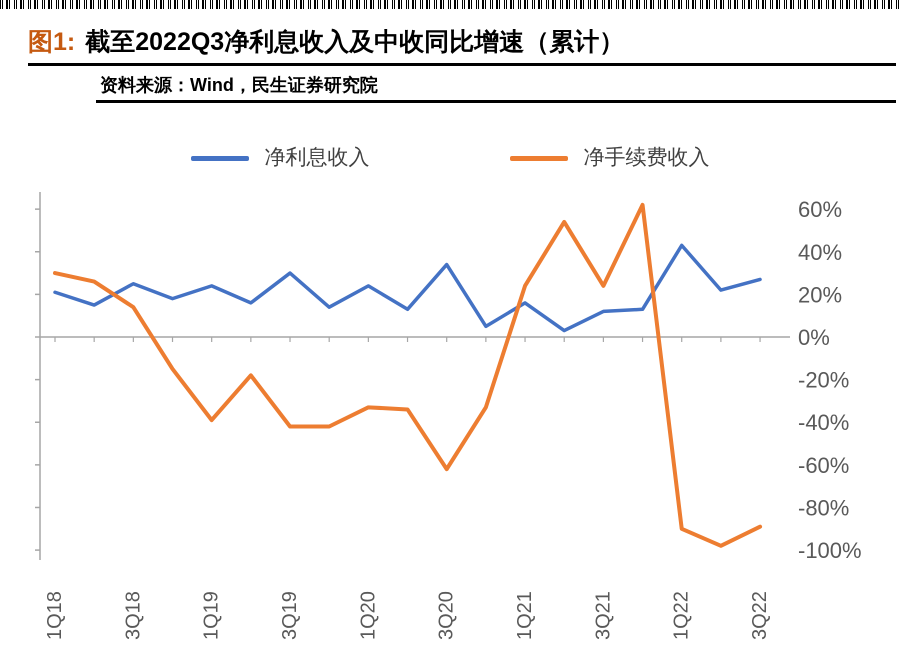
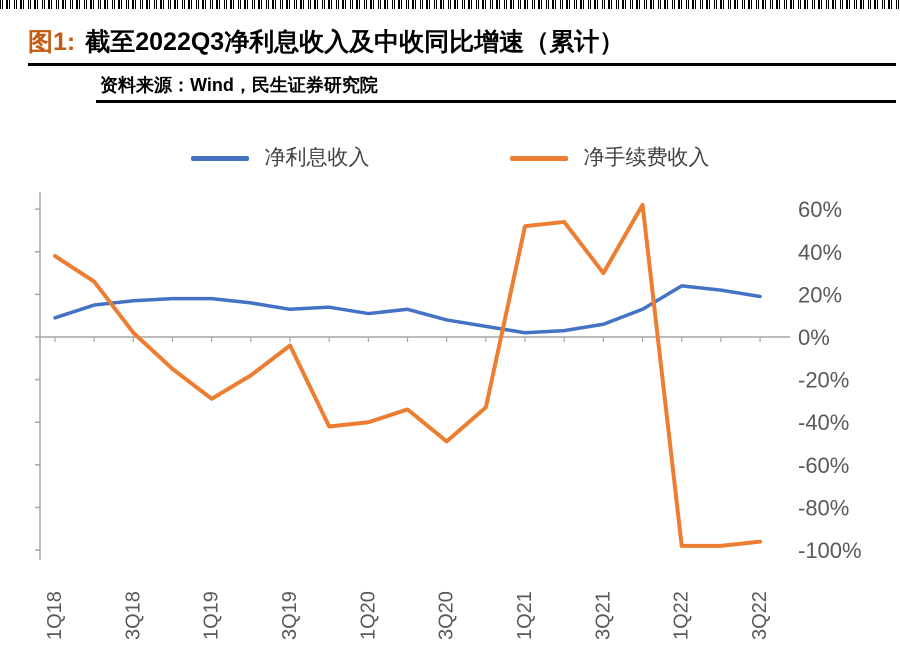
净利息收入/1Q18: 21% -> 9%
净手续费收入/1Q18: 30% -> 38%
净利息收入/3Q18: 25% -> 17%
净手续费收入/3Q18: 14% -> 2%
净利息收入/1Q19: 24% -> 18%
净手续费收入/1Q19: -39% -> -29%
净利息收入/3Q19: 30% -> 13%
净手续费收入/3Q19: -42% -> -4%
净利息收入/1Q20: 24% -> 11%
净手续费收入/1Q20: -33% -> -40%
净利息收入/3Q20: 34% -> 8%
净手续费收入/3Q20: -62% -> -49%
净利息收入/1Q21: 16% -> 2%
净手续费收入/1Q21: 24% -> 52%
净利息收入/3Q21: 12% -> 6%
净手续费收入/3Q21: 24% -> 30%
净利息收入/1Q22: 43% -> 24%
净手续费收入/1Q22: -90% -> -98%
净利息收入/3Q22: 27% -> 19%
净手续费收入/3Q22: -89% -> -96%
